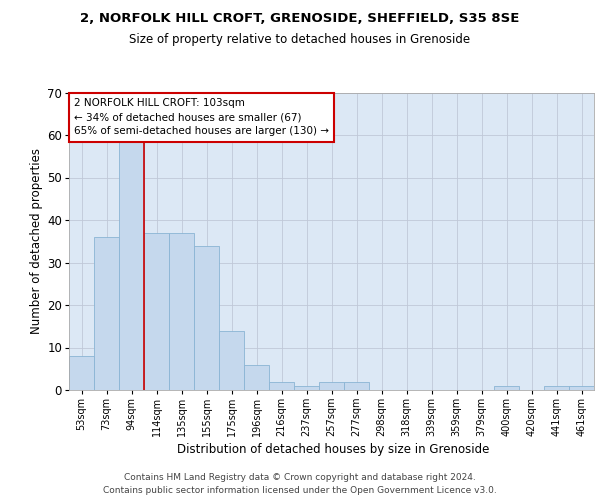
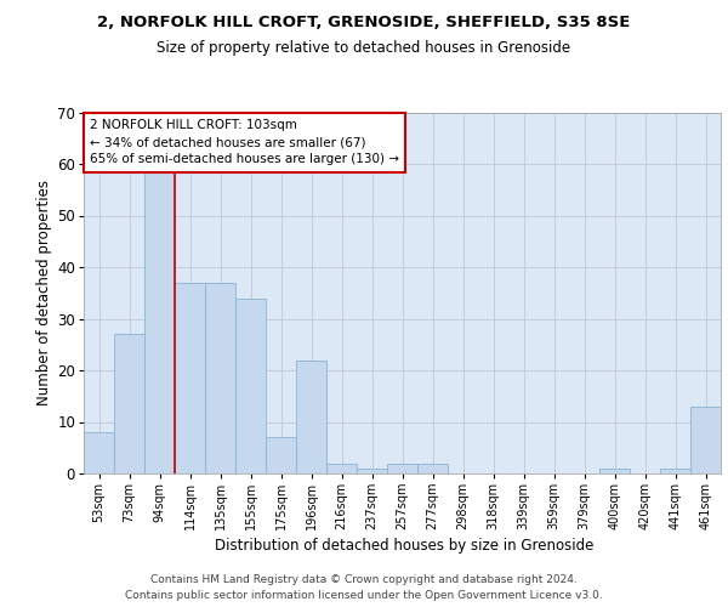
73sqm: 36 -> 27
175sqm: 14 -> 7
196sqm: 6 -> 22
461sqm: 1 -> 13
